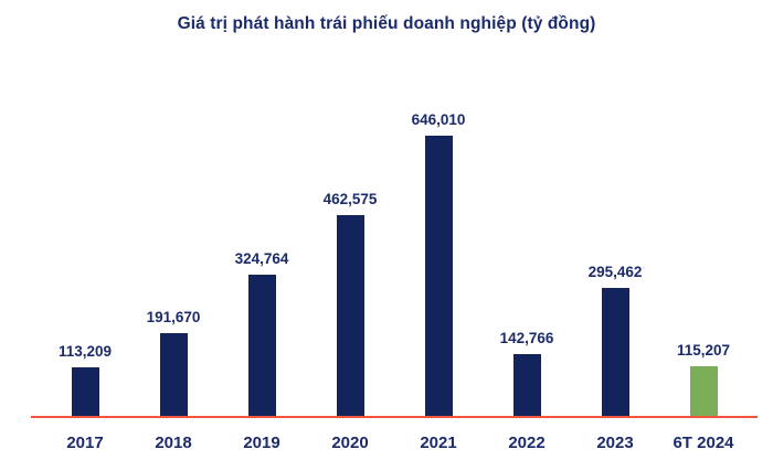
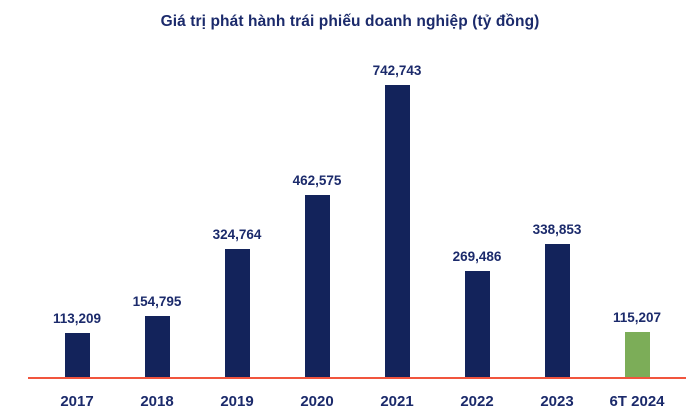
2018: 191,670 -> 154,795
2021: 646,010 -> 742,743
2022: 142,766 -> 269,486
2023: 295,462 -> 338,853
